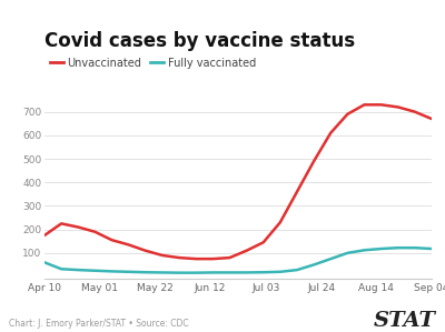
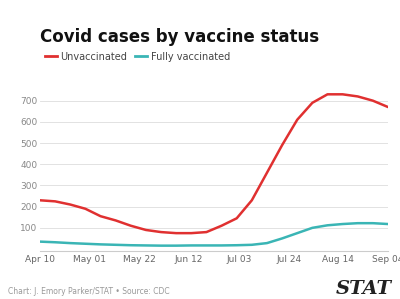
Unvaccinated/Apr 10: 175 -> 230
Fully vaccinated/Apr 10: 60 -> 35
